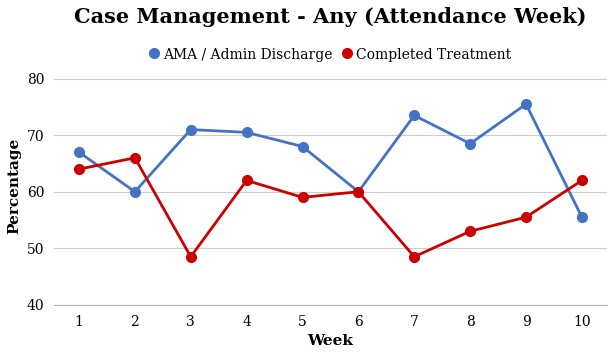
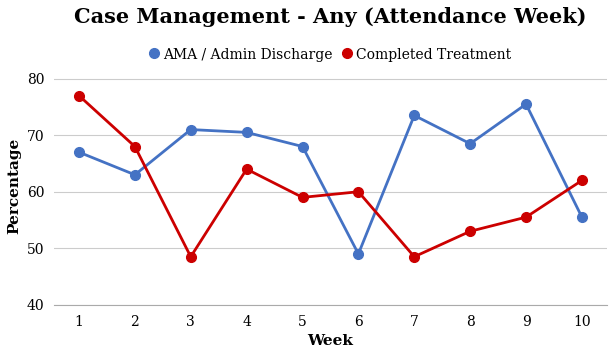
Completed Treatment/1: 64.0 -> 77.0
AMA / Admin Discharge/2: 60.0 -> 63.0
Completed Treatment/2: 66.0 -> 68.0
Completed Treatment/4: 62.0 -> 64.0
AMA / Admin Discharge/6: 60.0 -> 49.0
